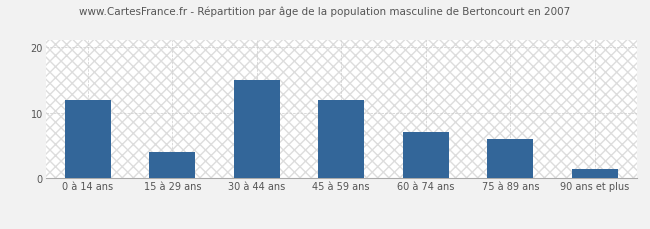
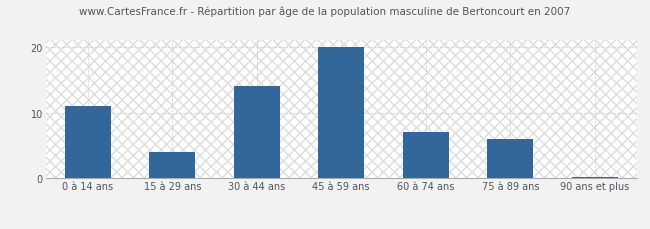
0 à 14 ans: 12.0 -> 11.0
30 à 44 ans: 15.0 -> 14.0
45 à 59 ans: 12.0 -> 20.0
90 ans et plus: 1.4 -> 0.2
